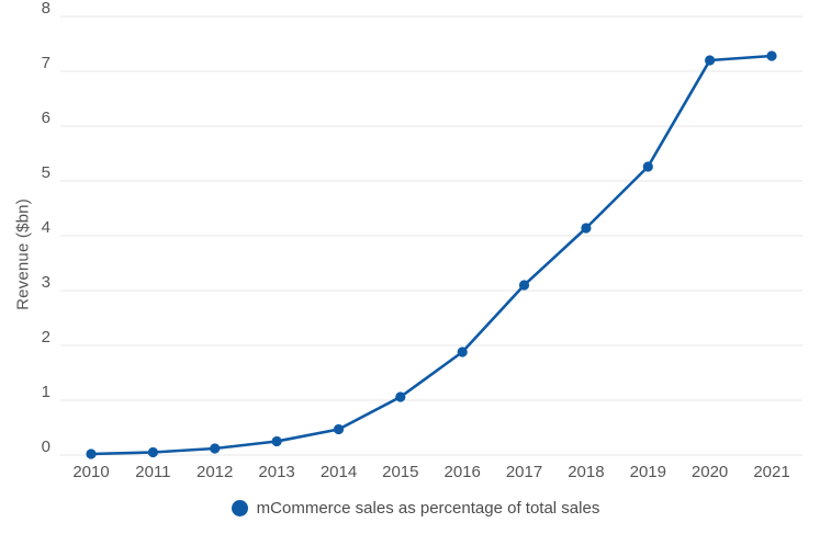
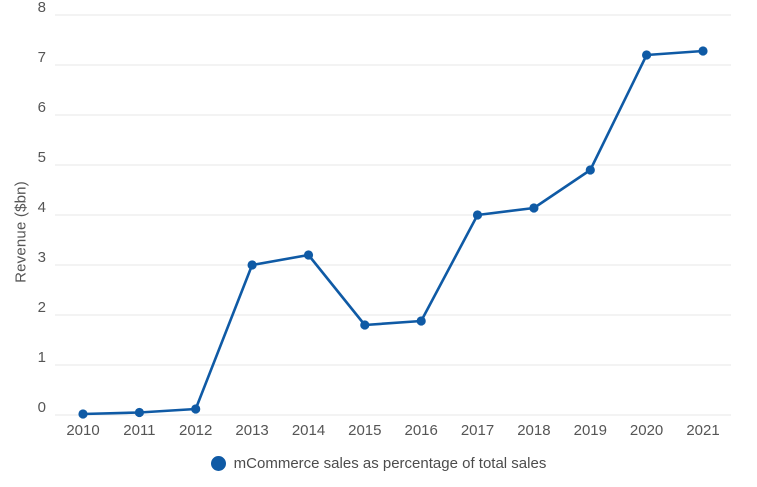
2013: 0.2 -> 3.0
2014: 0.5 -> 3.2
2015: 1.1 -> 1.8
2017: 3.1 -> 4.0
2019: 5.3 -> 4.9
